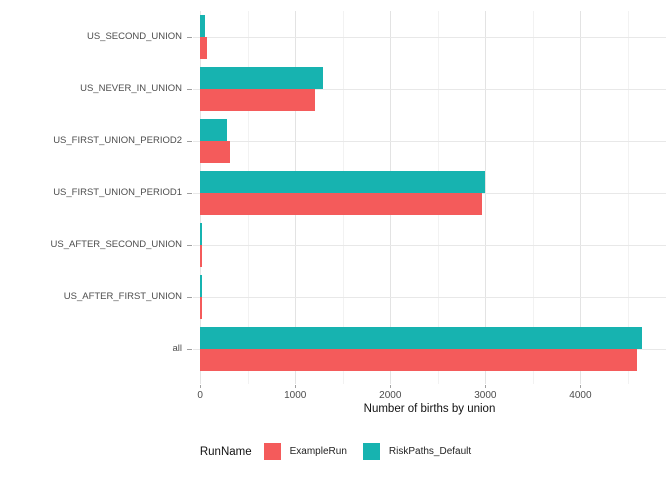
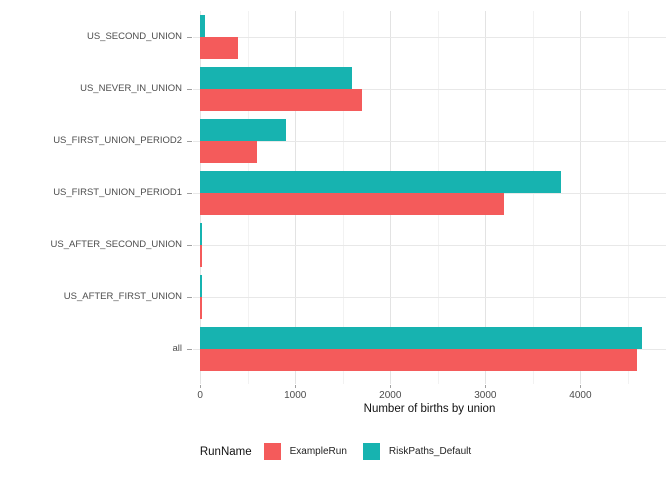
ExampleRun/US_SECOND_UNION: 100 -> 400
ExampleRun/US_NEVER_IN_UNION: 1200 -> 1700
RiskPaths_Default/US_NEVER_IN_UNION: 1300 -> 1600
ExampleRun/US_FIRST_UNION_PERIOD2: 300 -> 600
RiskPaths_Default/US_FIRST_UNION_PERIOD2: 300 -> 900
ExampleRun/US_FIRST_UNION_PERIOD1: 3000 -> 3200
RiskPaths_Default/US_FIRST_UNION_PERIOD1: 3000 -> 3800
